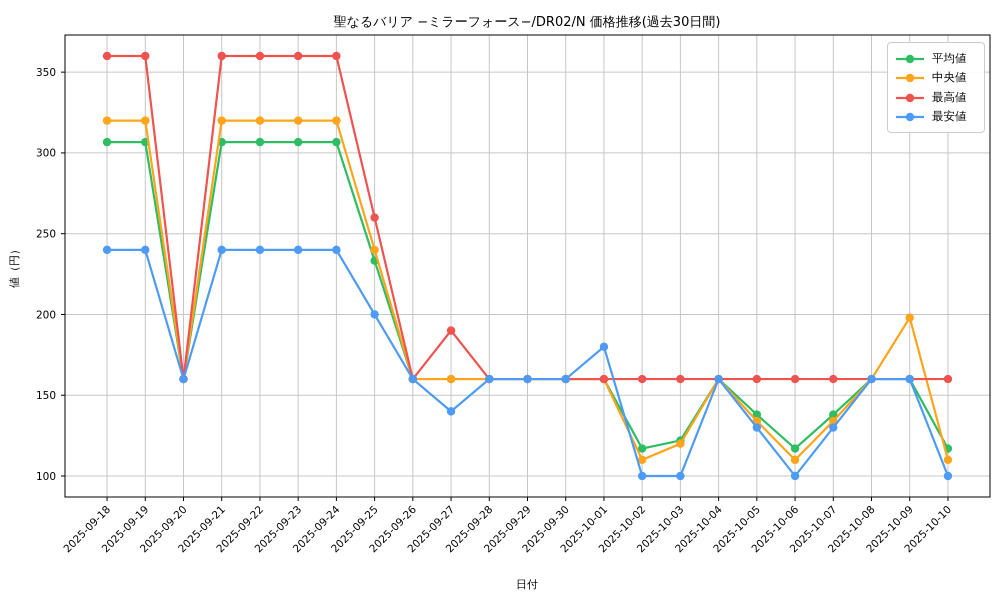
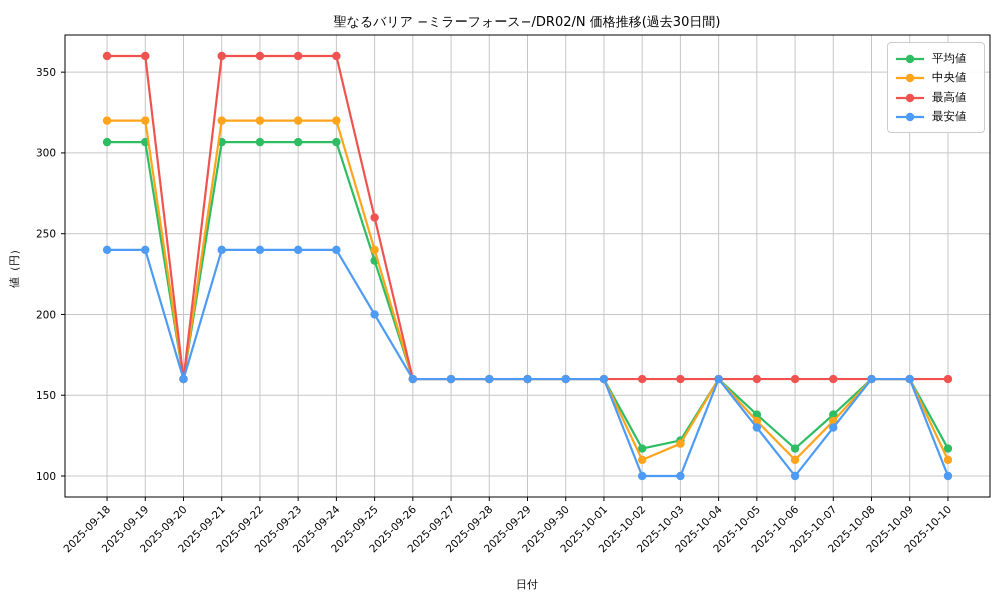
最高値/2025-09-27: 190 -> 160
最安値/2025-09-27: 140 -> 160
最安値/2025-10-01: 180 -> 160
中央値/2025-10-09: 198 -> 160
